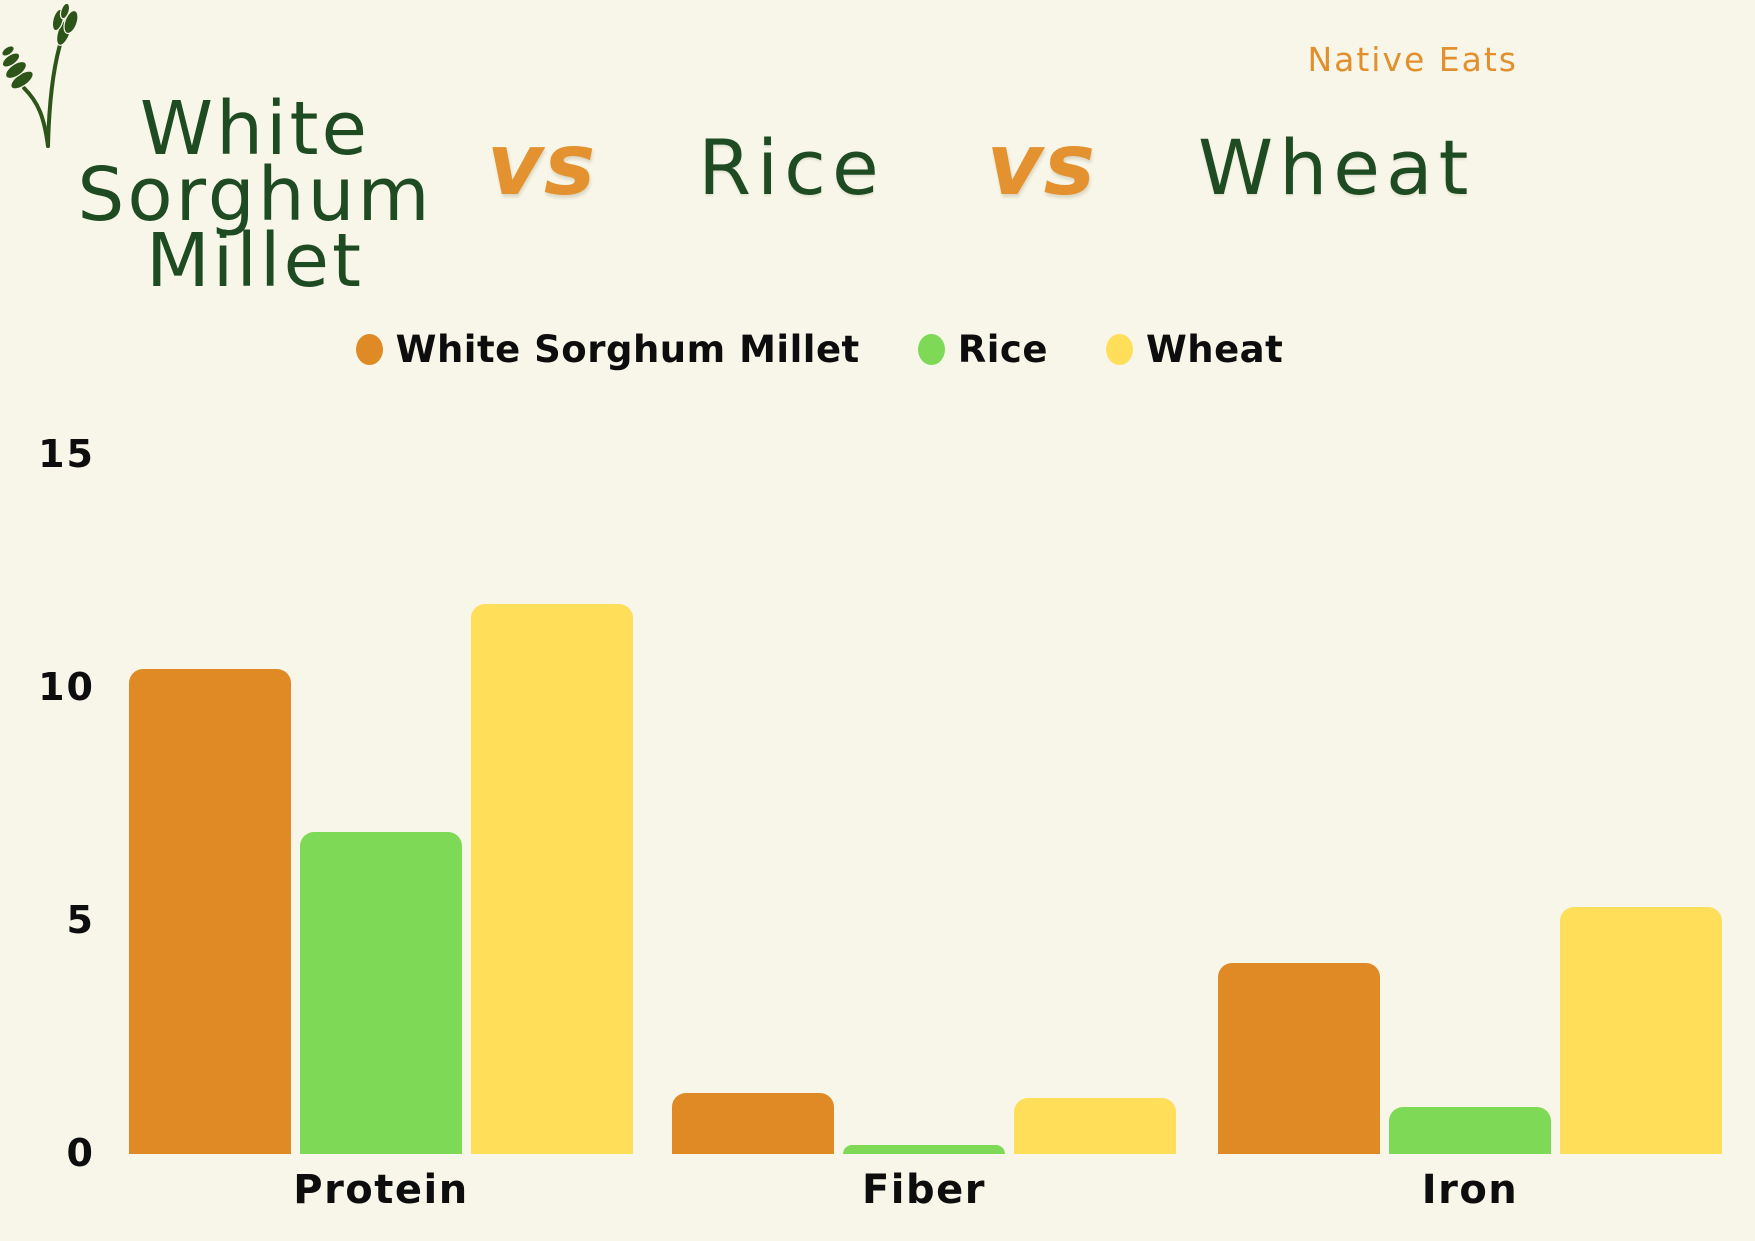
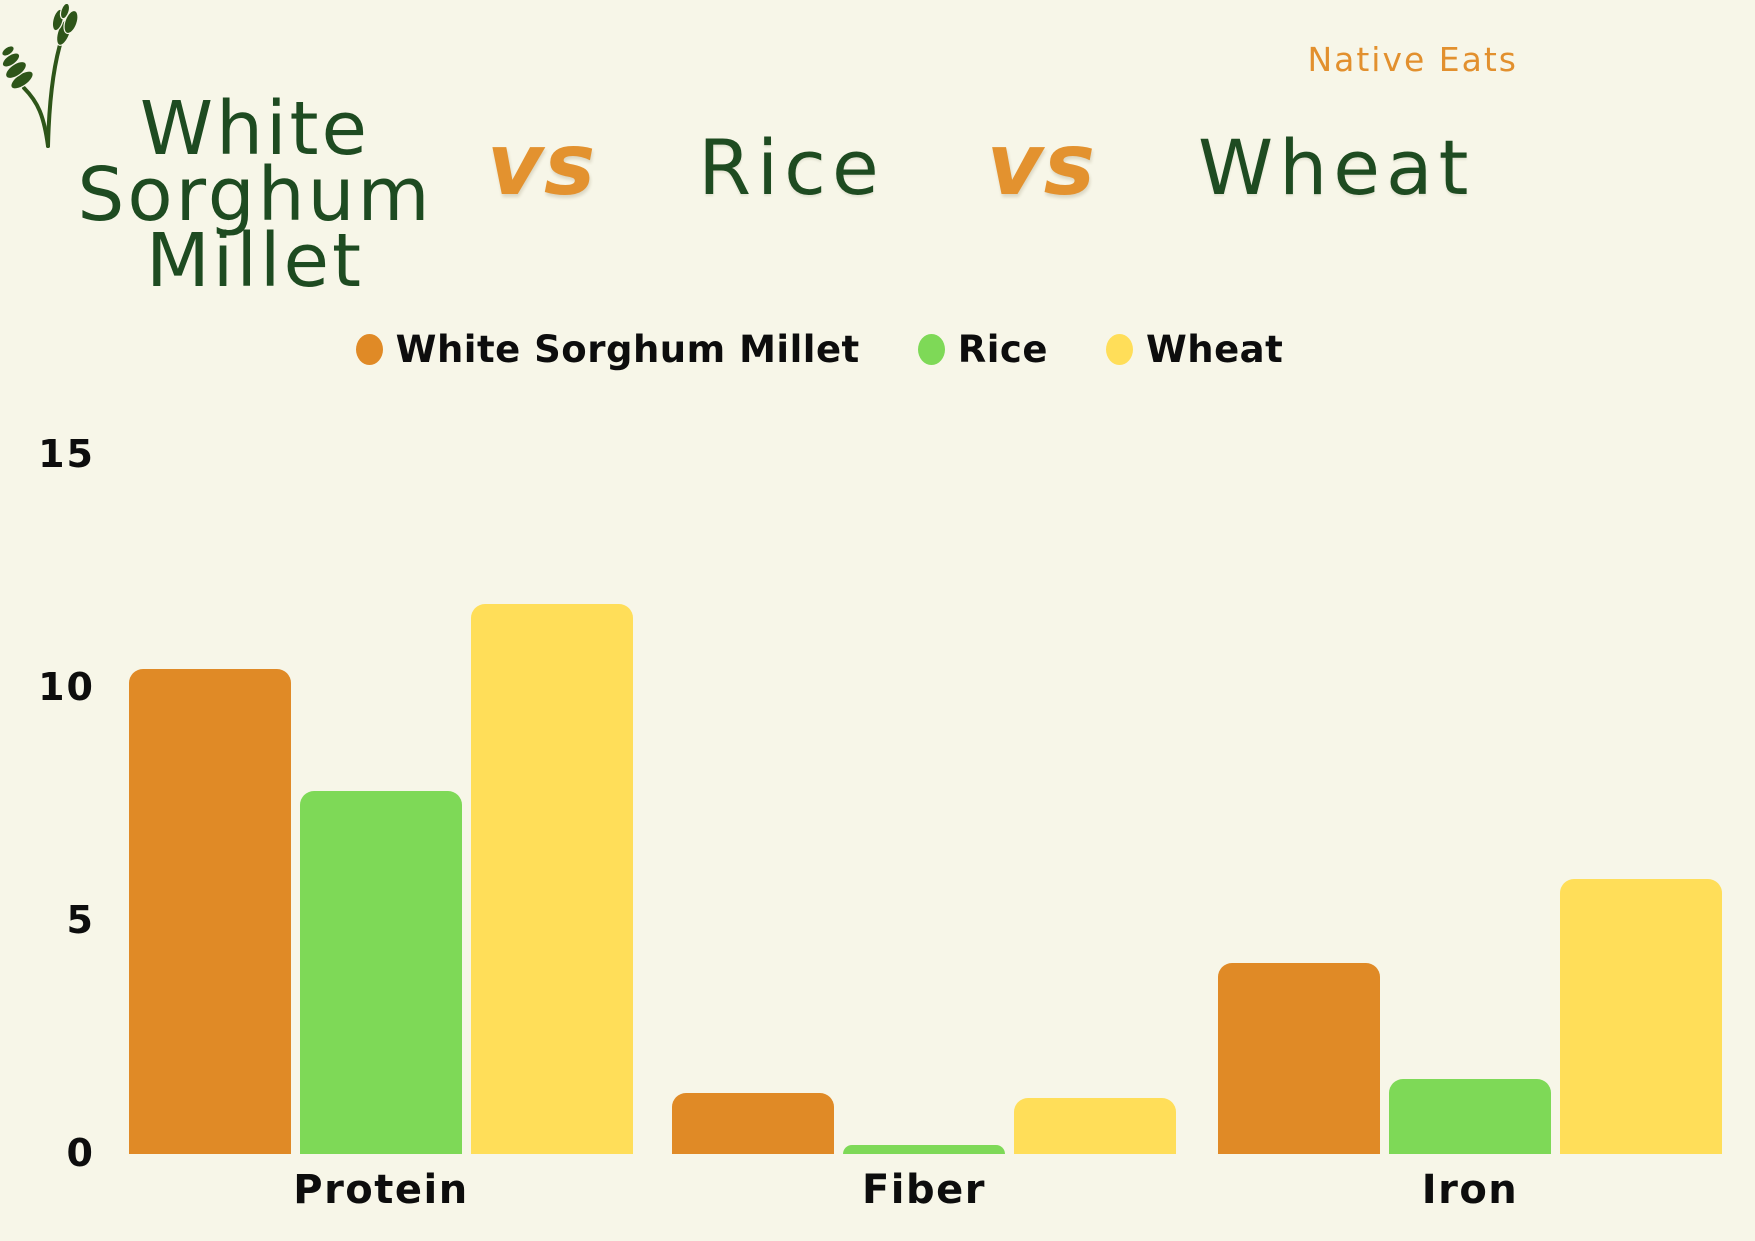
Rice/Protein: 6.9 -> 7.8
Rice/Iron: 1.0 -> 1.6
Wheat/Iron: 5.3 -> 5.9
